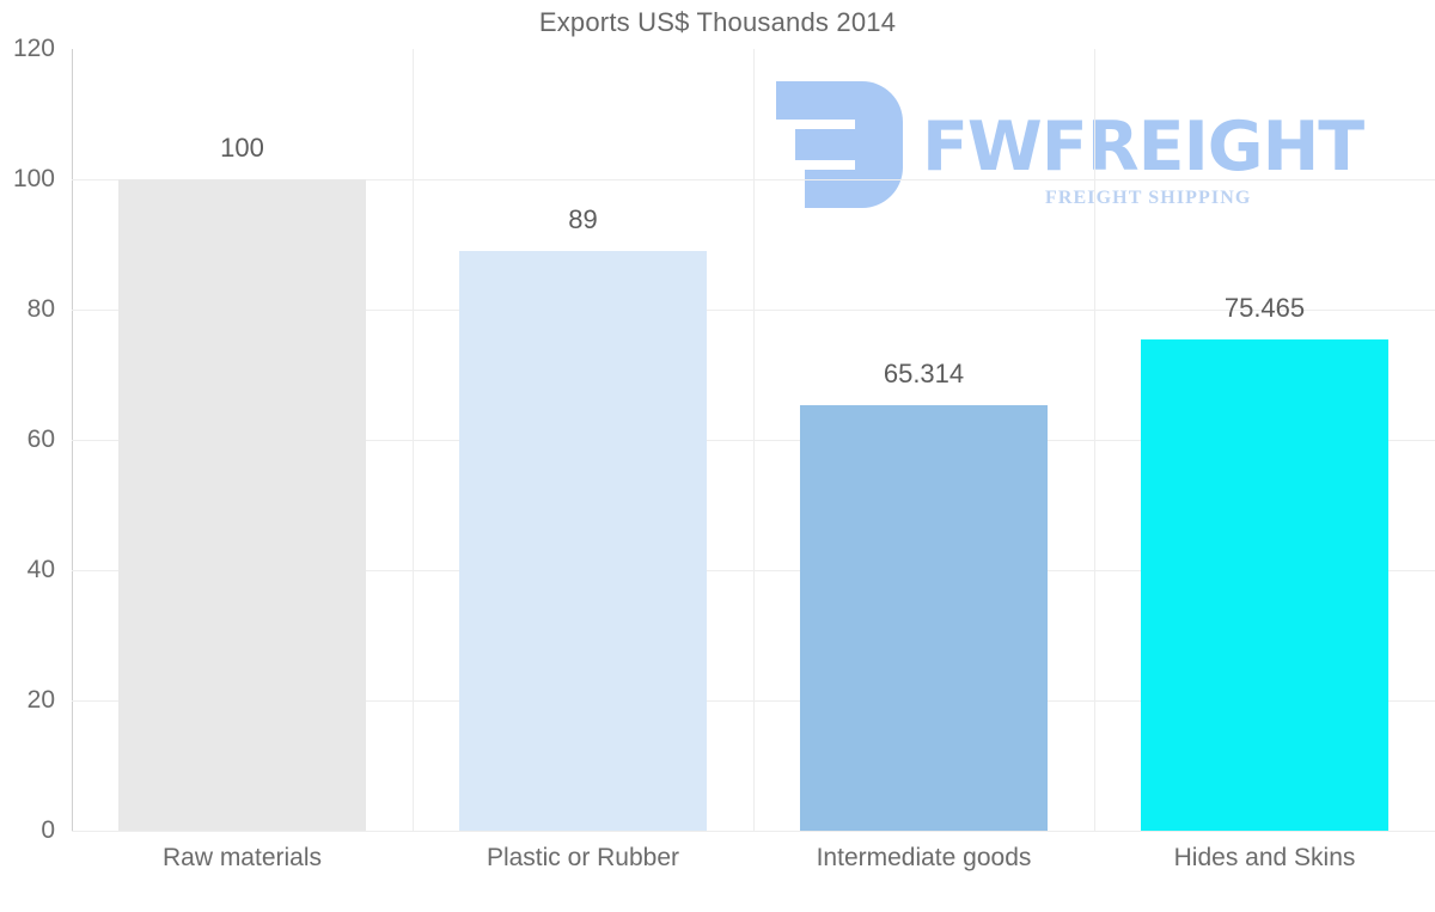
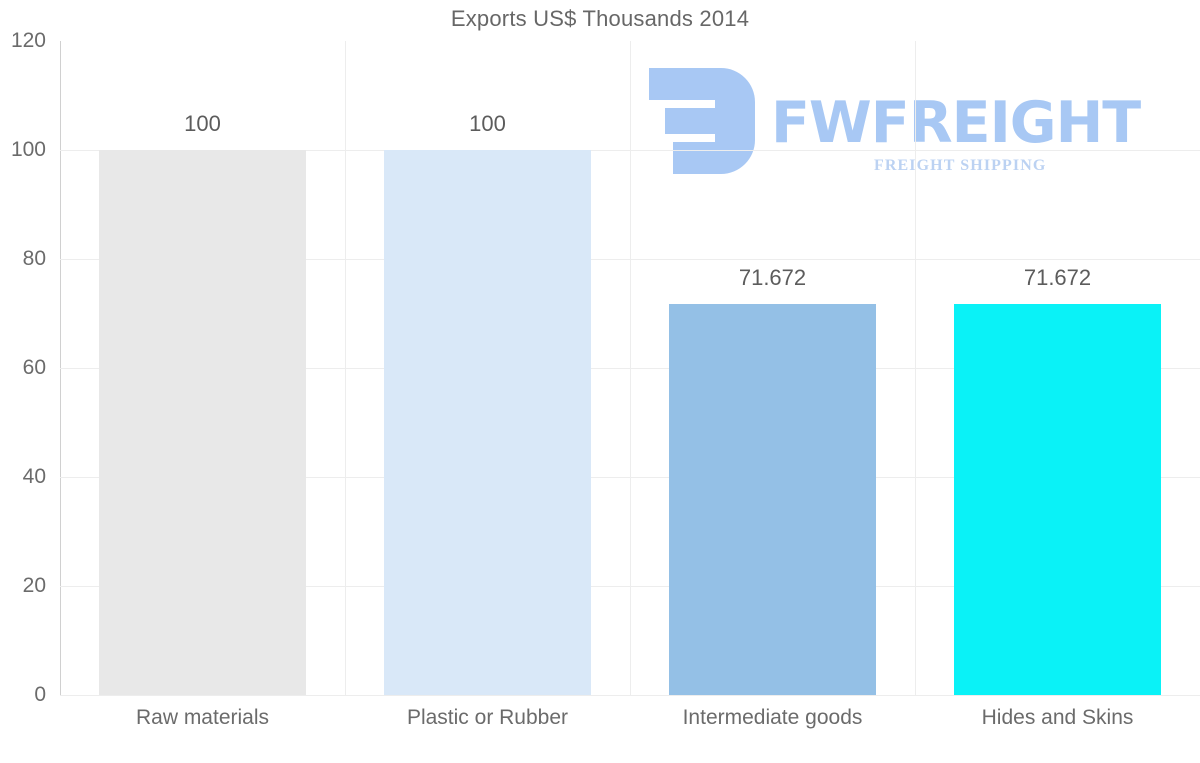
Plastic or Rubber: 89 -> 100
Intermediate goods: 65.314 -> 71.672
Hides and Skins: 75.465 -> 71.672
